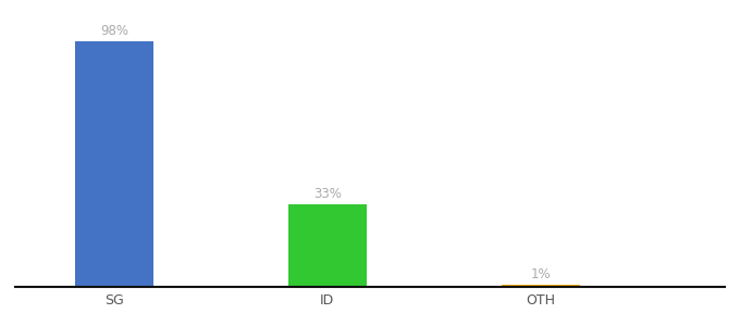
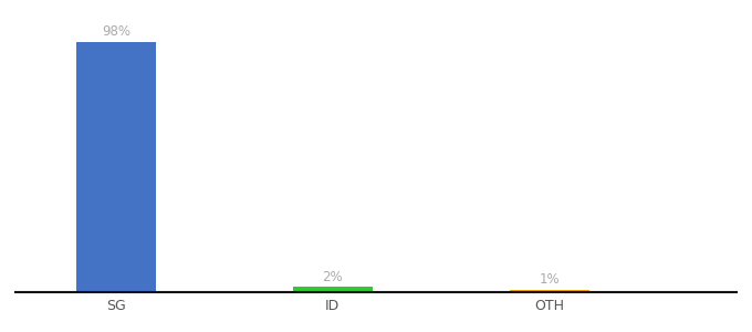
ID: 33% -> 2%
